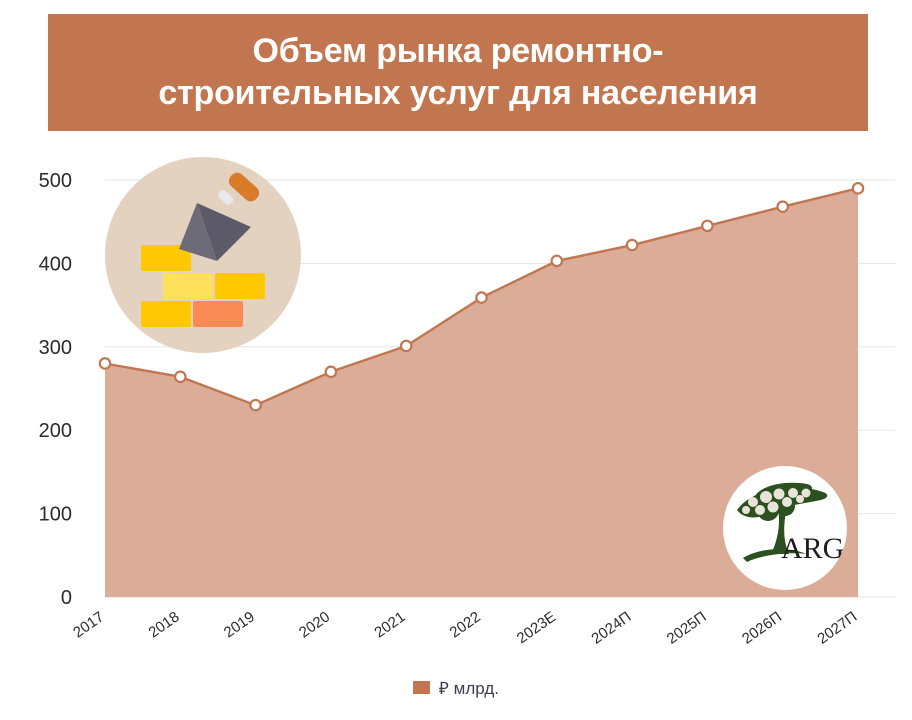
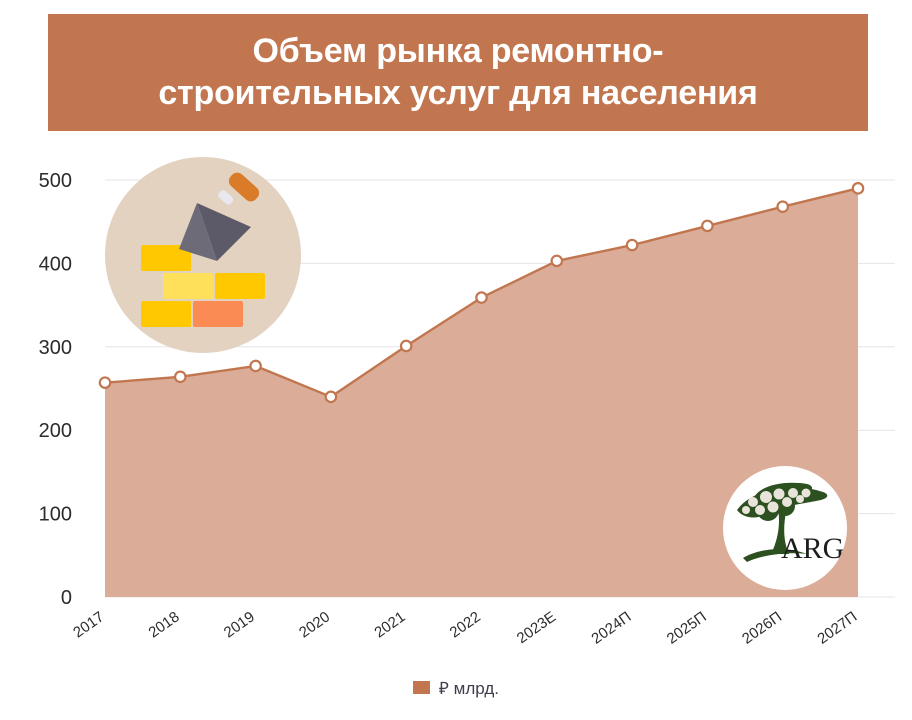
2017: 280 -> 260
2019: 230 -> 280
2020: 270 -> 240
